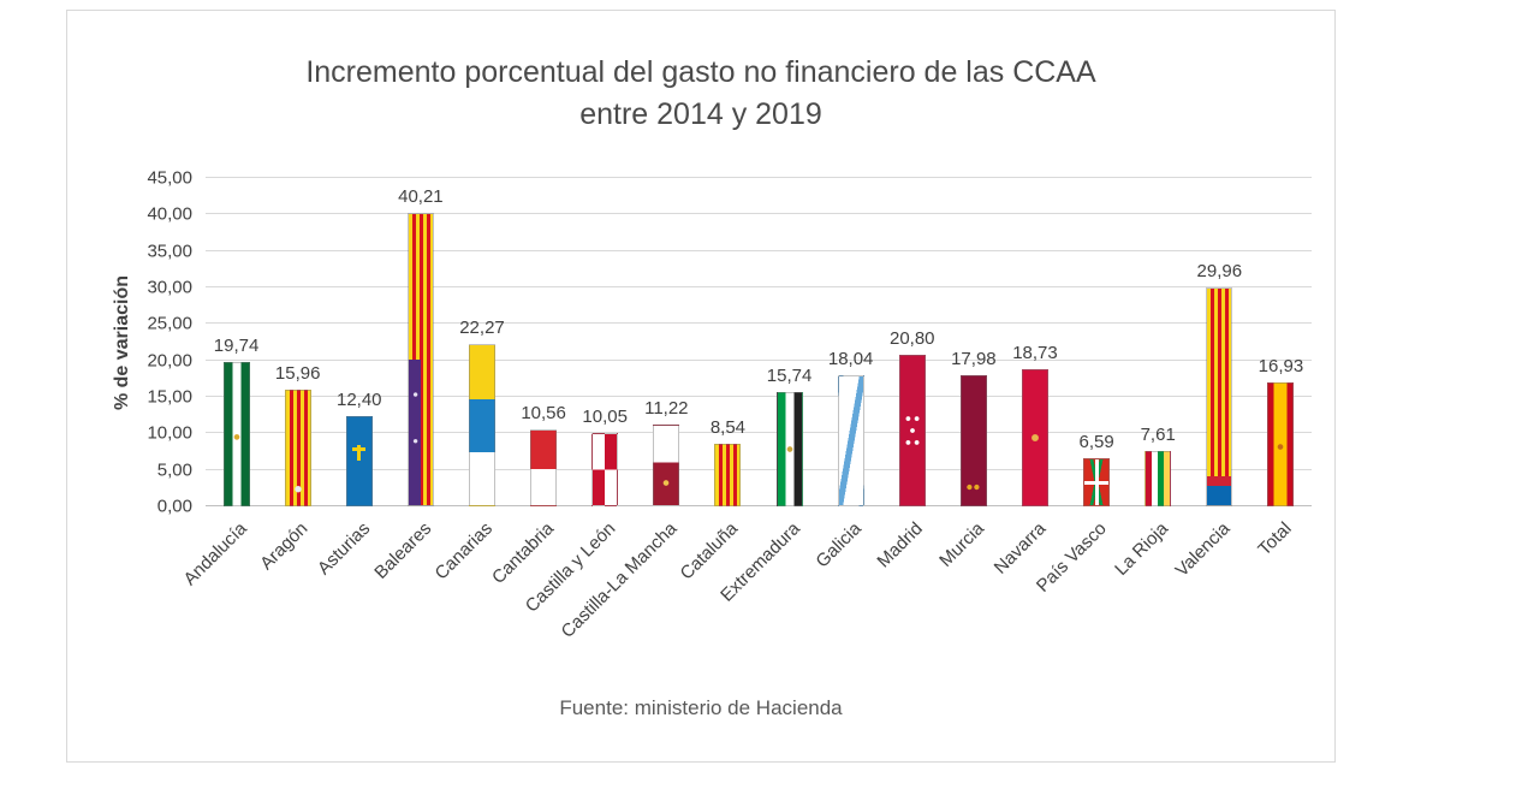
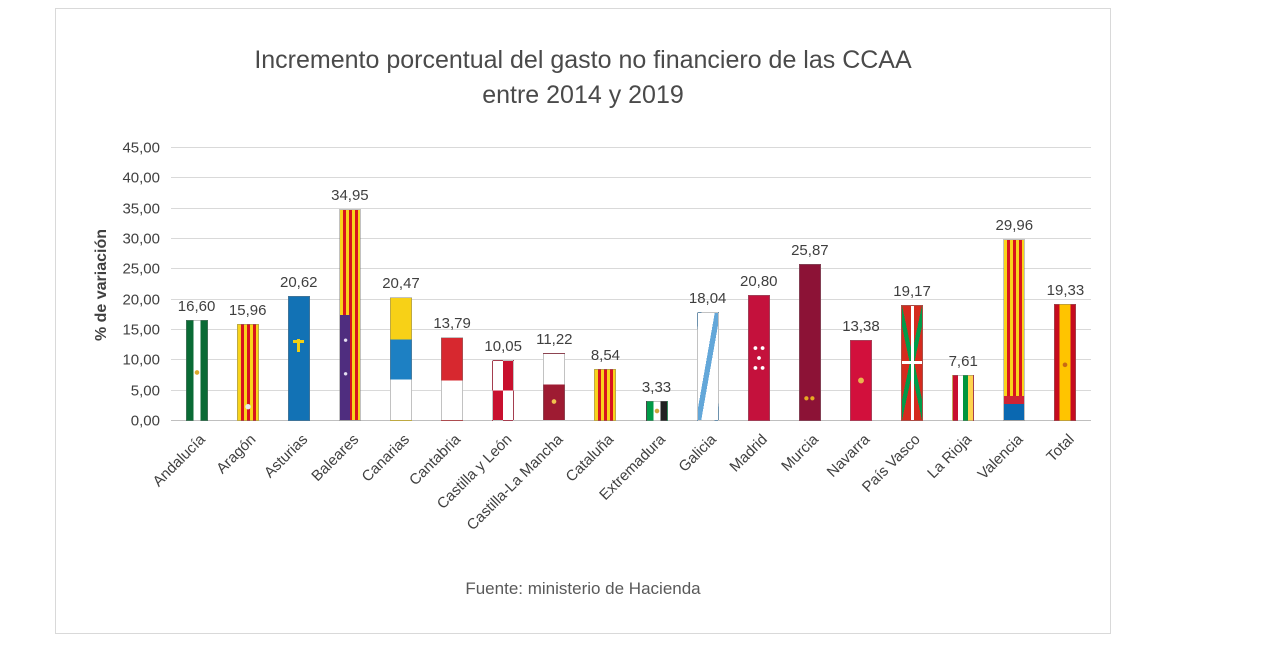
Andalucía: 19,74 -> 16,60
Asturias: 12,40 -> 20,62
Baleares: 40,21 -> 34,95
Canarias: 22,27 -> 20,47
Cantabria: 10,56 -> 13,79
Extremadura: 15,74 -> 3,33
Murcia: 17,98 -> 25,87
Navarra: 18,73 -> 13,38
País Vasco: 6,59 -> 19,17
Total: 16,93 -> 19,33
